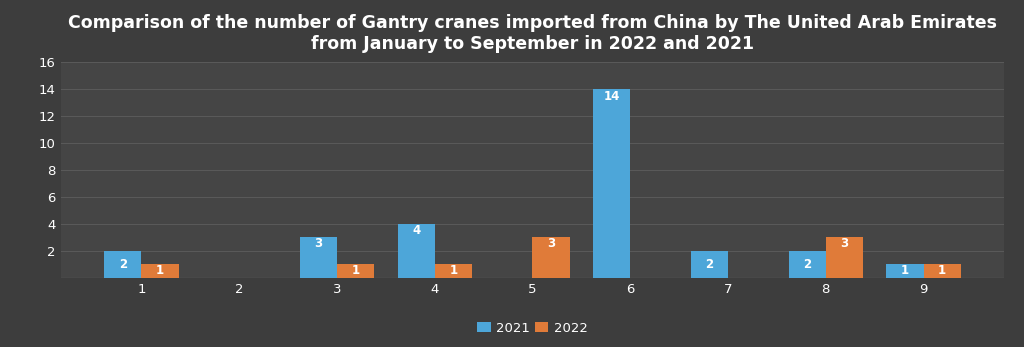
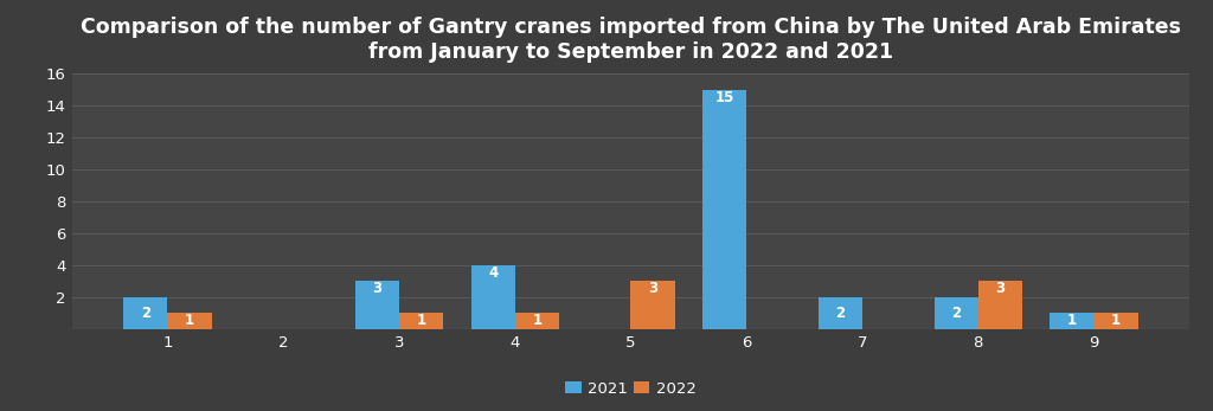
2021/6: 14 -> 15
